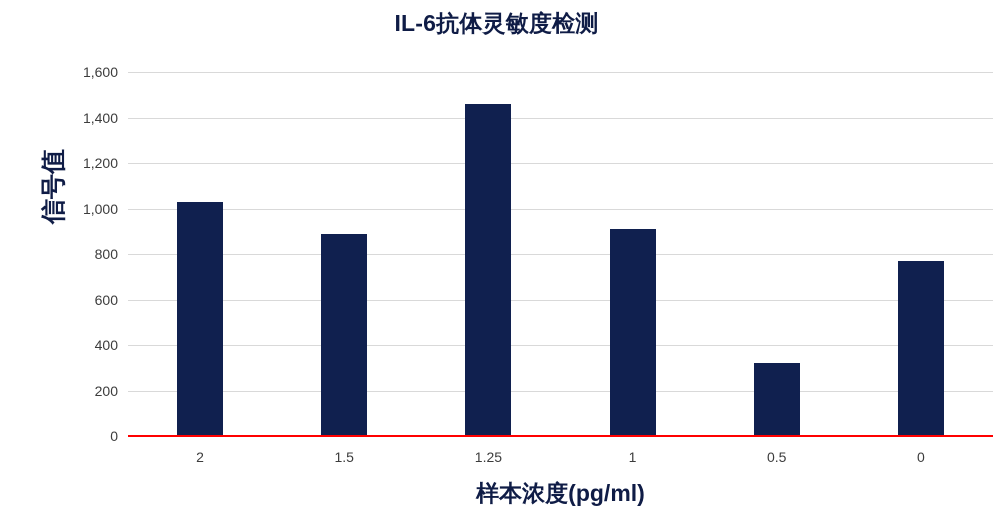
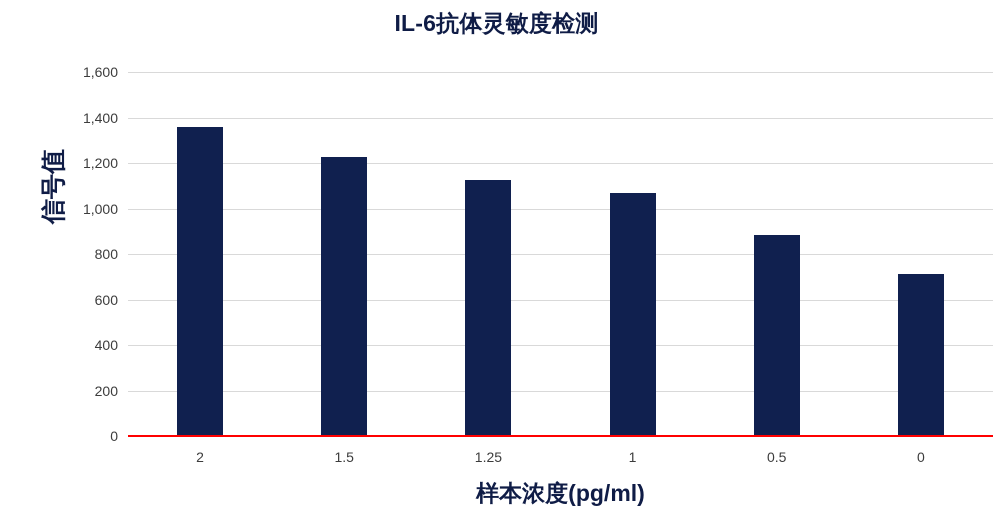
2: 1030 -> 1360
1.5: 890 -> 1220
1.25: 1460 -> 1120
1: 910 -> 1070
0.5: 320 -> 880
0: 770 -> 710
